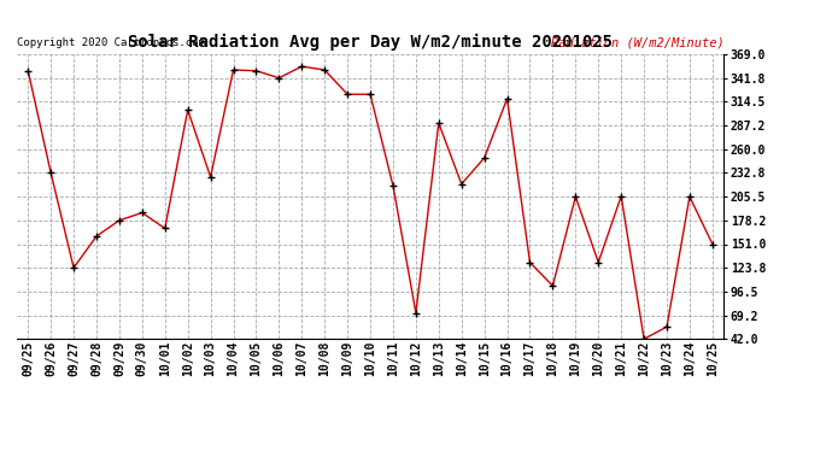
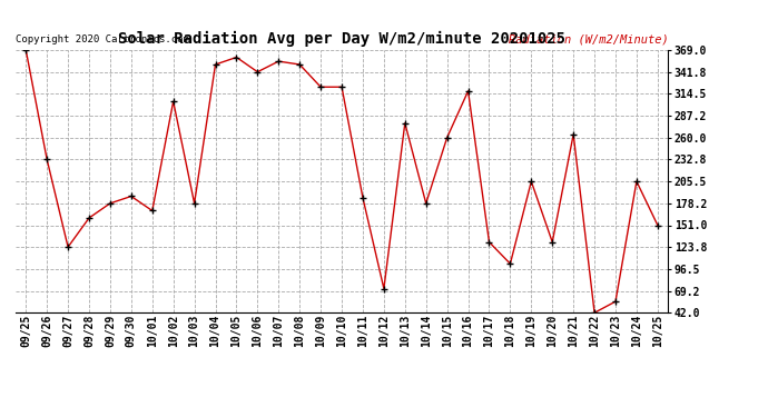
09/25: 350 -> 369
10/03: 228 -> 178
10/05: 350 -> 360
10/11: 218 -> 185
10/13: 290 -> 278
10/14: 220 -> 178
10/15: 250 -> 260
10/21: 206 -> 264
